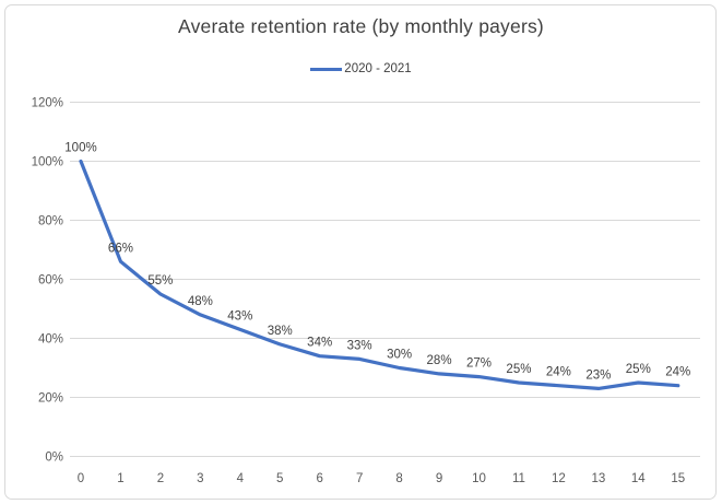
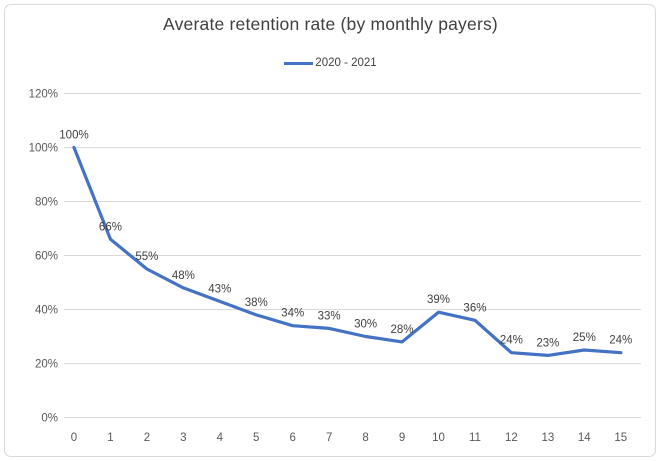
10: 27% -> 39%
11: 25% -> 36%
